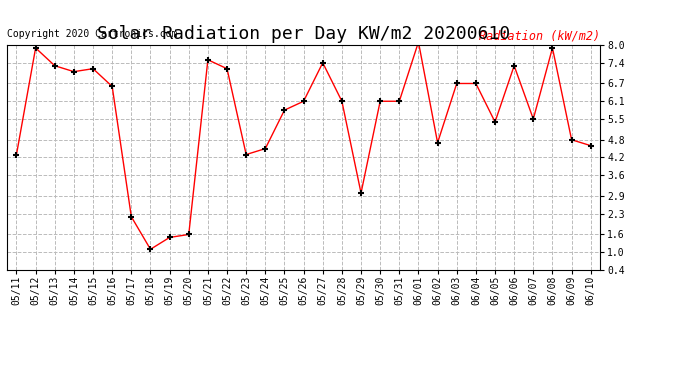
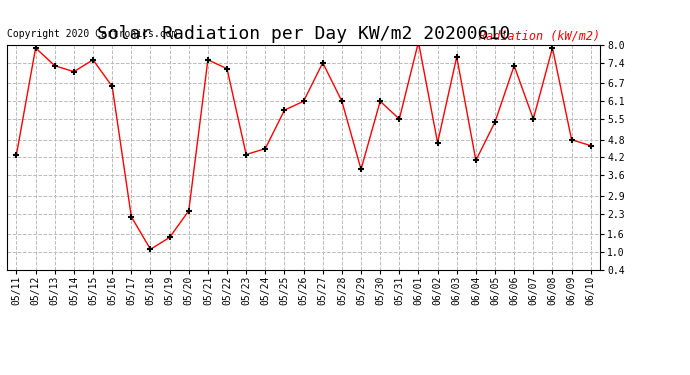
05/15: 7.2 -> 7.5
05/20: 1.6 -> 2.4
05/29: 3.0 -> 3.8
05/31: 6.1 -> 5.5
06/03: 6.7 -> 7.6
06/04: 6.7 -> 4.1
